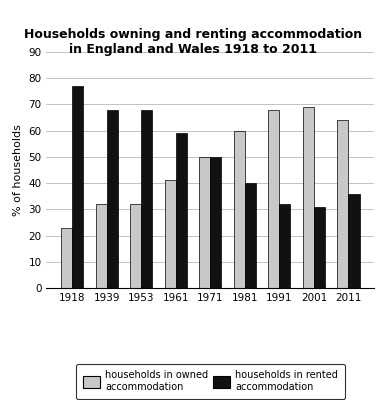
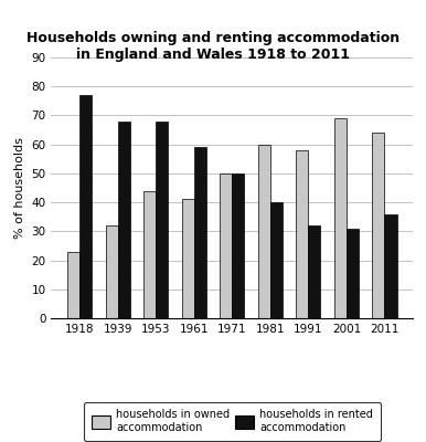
households in owned accommodation/1953: 32 -> 44
households in owned accommodation/1991: 68 -> 58
